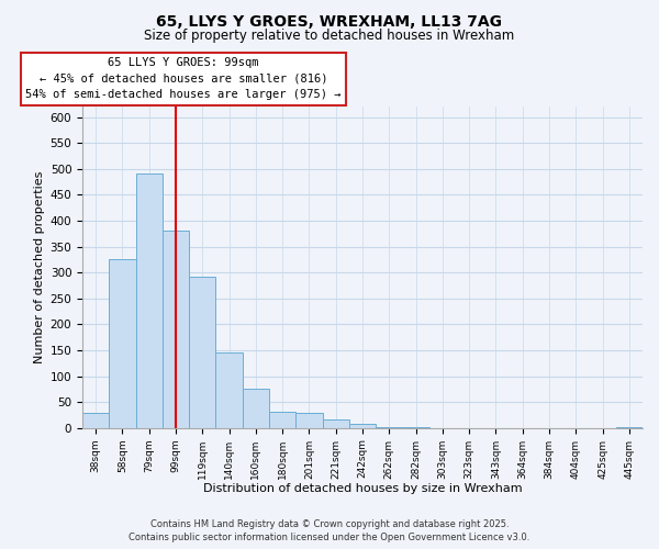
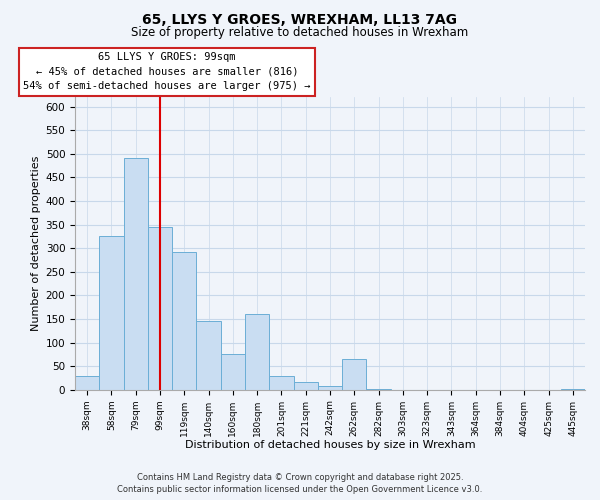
99sqm: 382 -> 345
180sqm: 32 -> 160
262sqm: 2 -> 65
